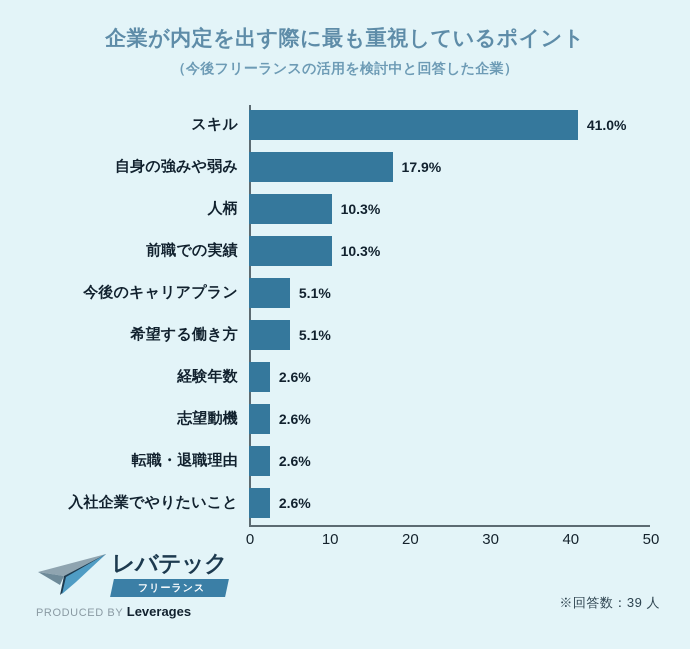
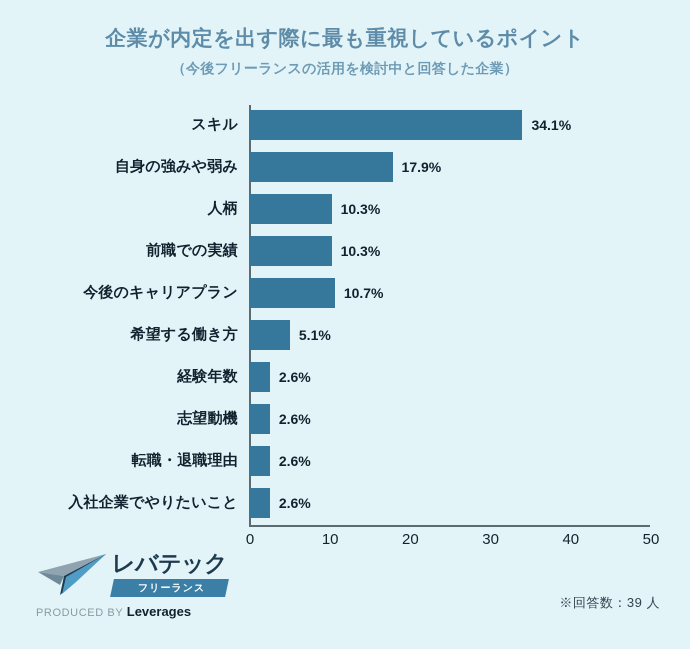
スキル: 41.0% -> 34.1%
今後のキャリアプラン: 5.1% -> 10.7%
